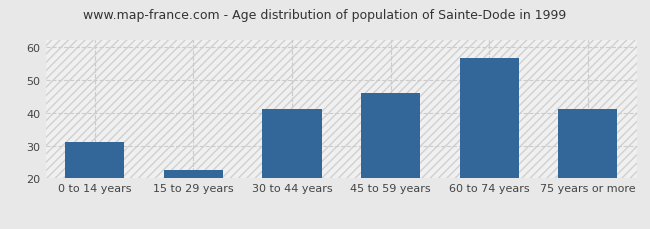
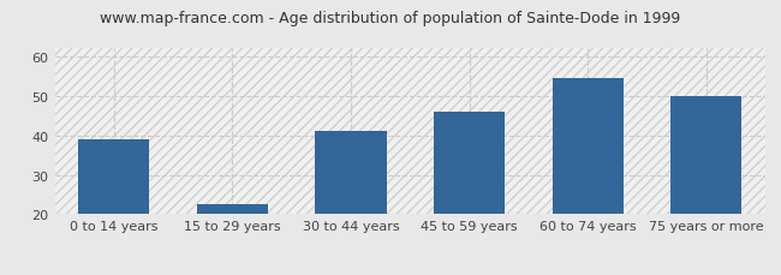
0 to 14 years: 31.0 -> 39.0
60 to 74 years: 56.5 -> 54.5
75 years or more: 41.0 -> 50.0
